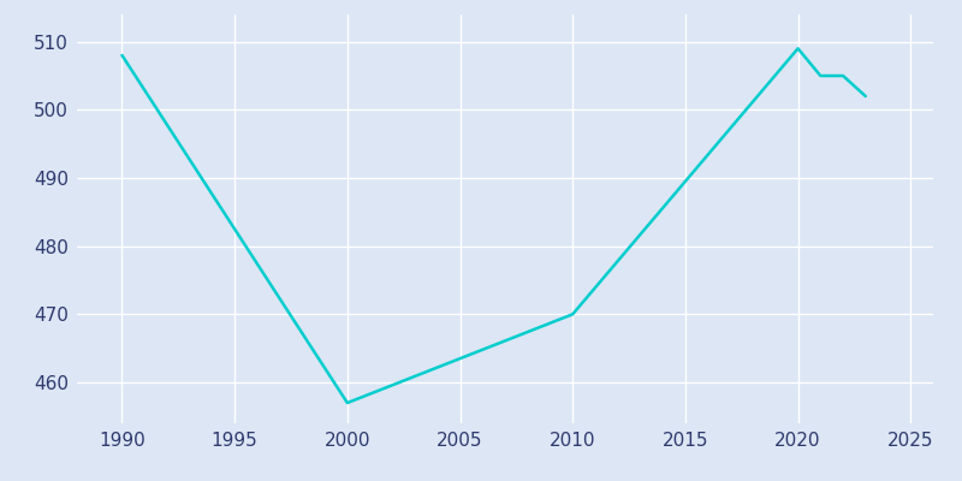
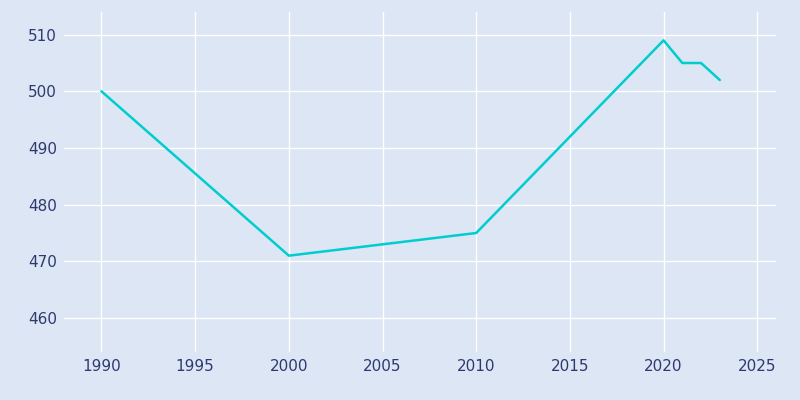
1990: 508 -> 500
2000: 457 -> 471
2010: 470 -> 475
